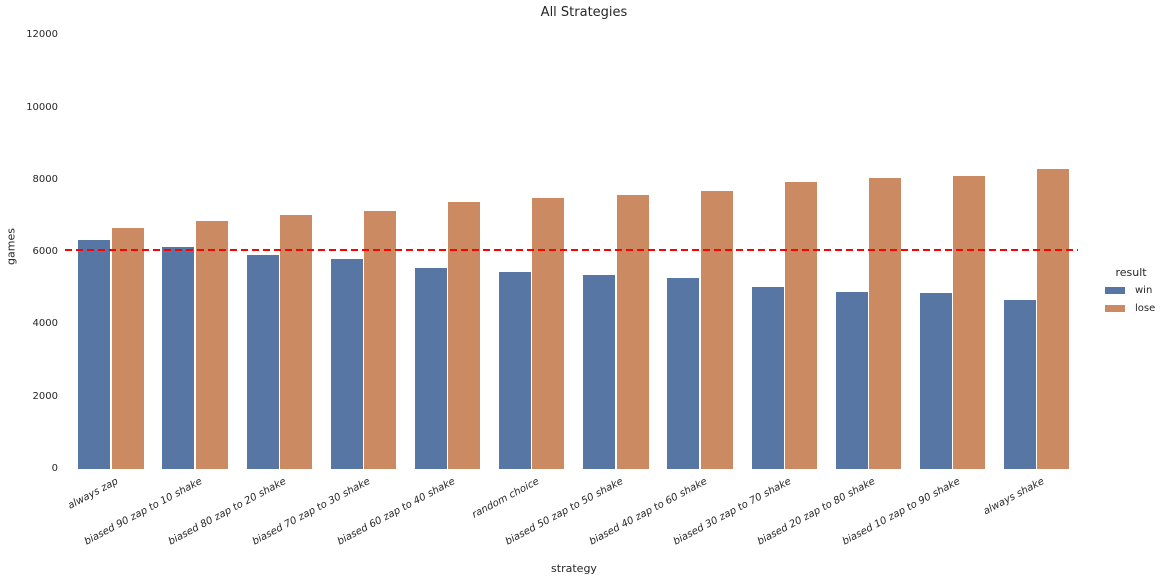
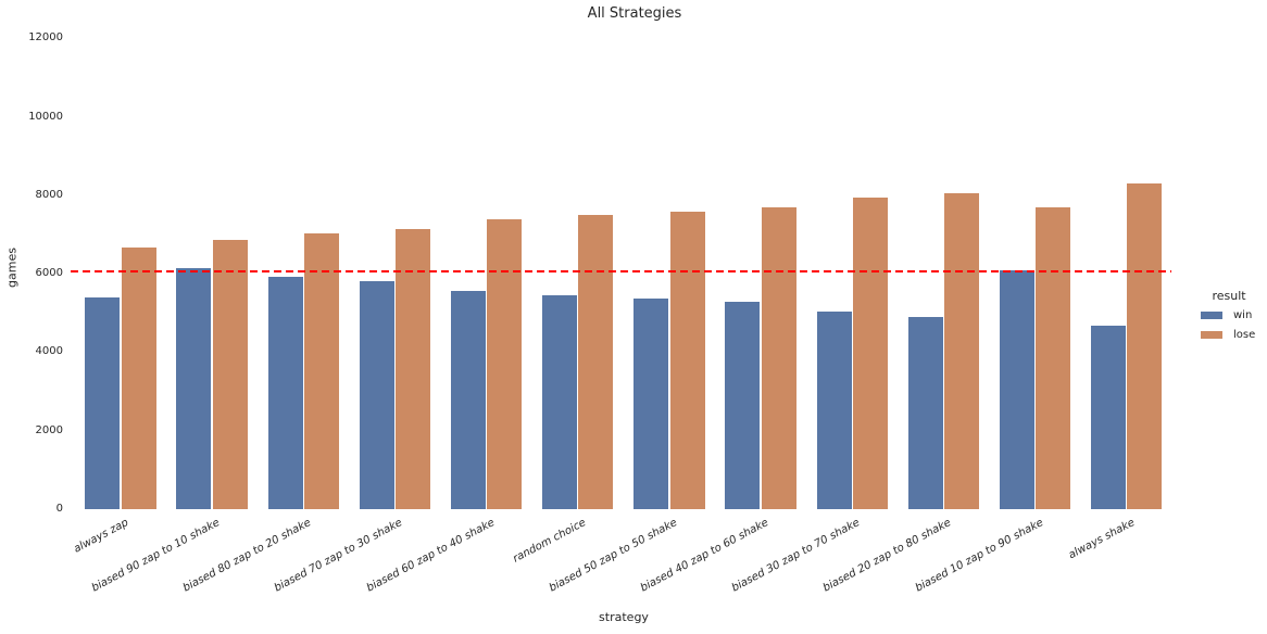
win/always zap: 6300 -> 5400
win/biased 10 zap to 90 shake: 4900 -> 6100
lose/biased 10 zap to 90 shake: 8100 -> 7700
